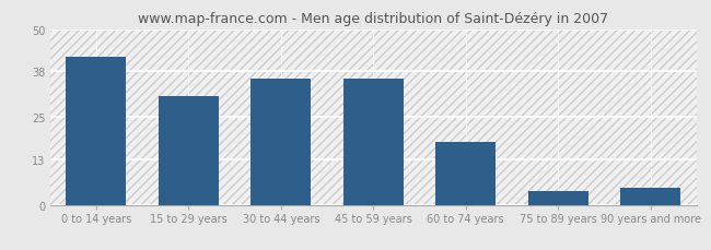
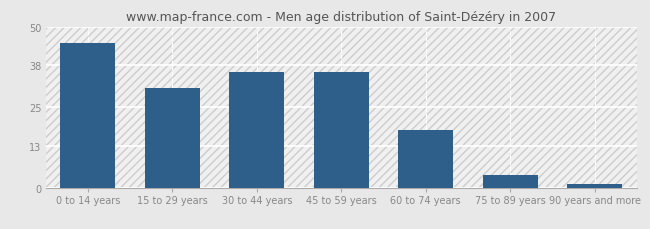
0 to 14 years: 42 -> 45
90 years and more: 5 -> 1
